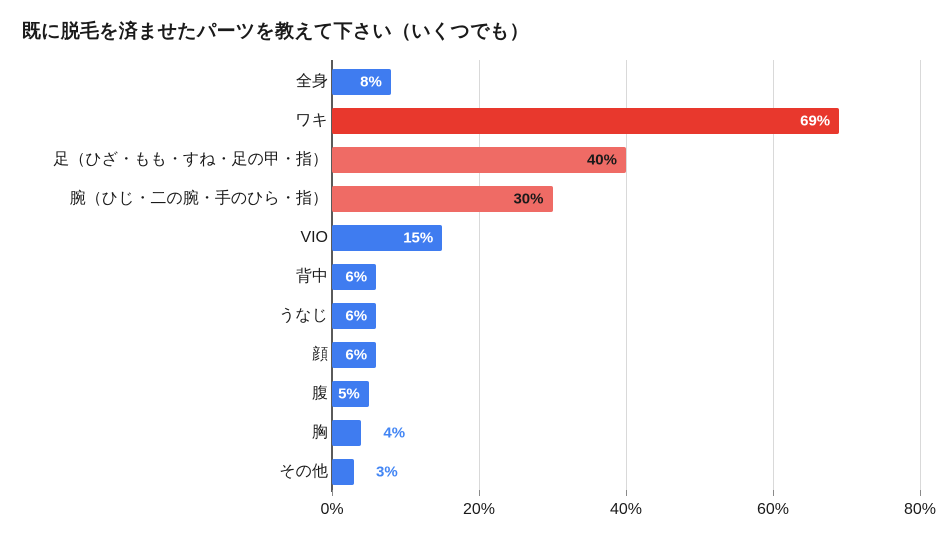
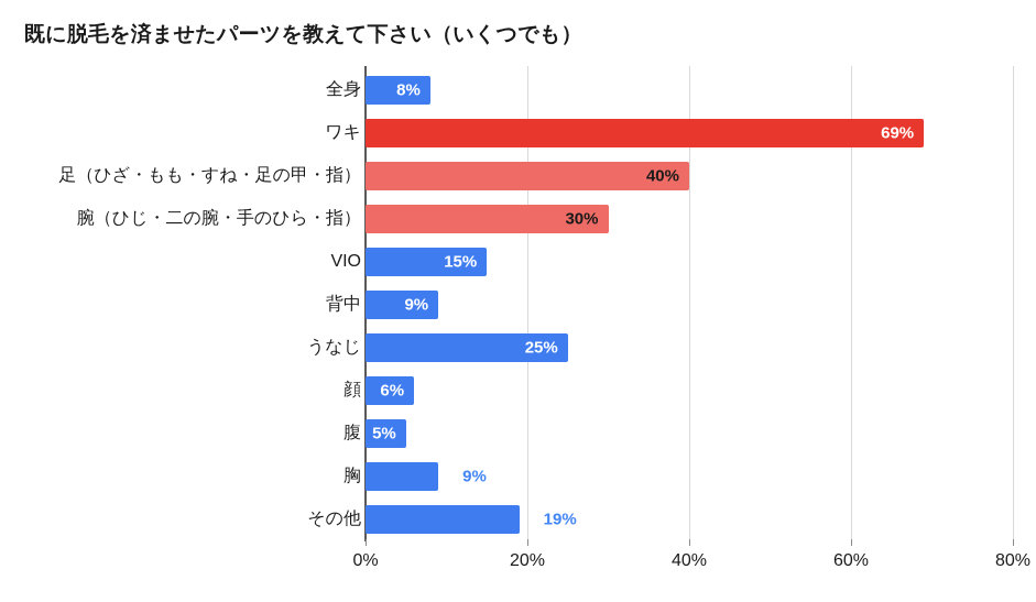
背中: 6% -> 9%
うなじ: 6% -> 25%
胸: 4% -> 9%
その他: 3% -> 19%
